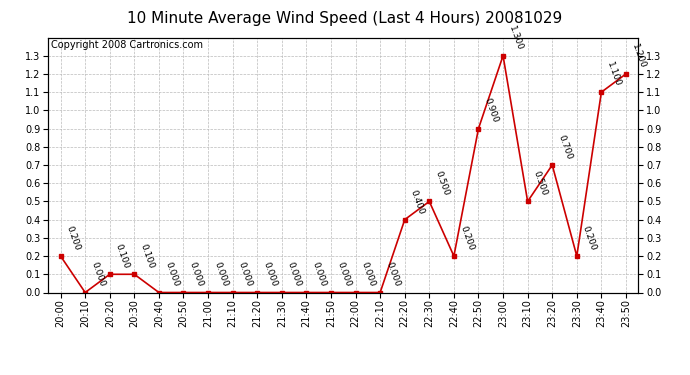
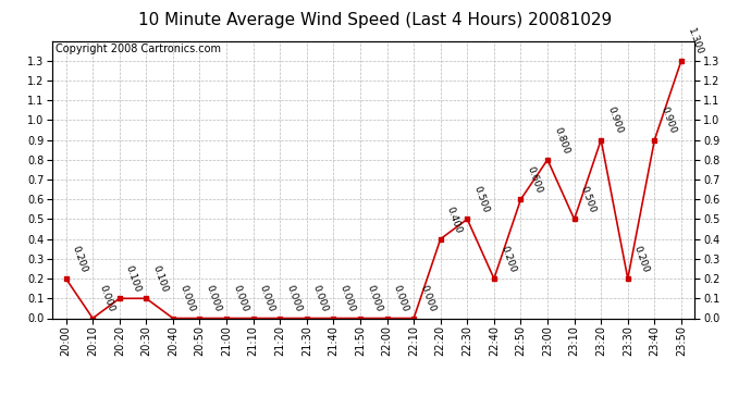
22:50: 0.900 -> 0.600
23:00: 1.300 -> 0.800
23:20: 0.700 -> 0.900
23:40: 1.100 -> 0.900
23:50: 1.200 -> 1.300
